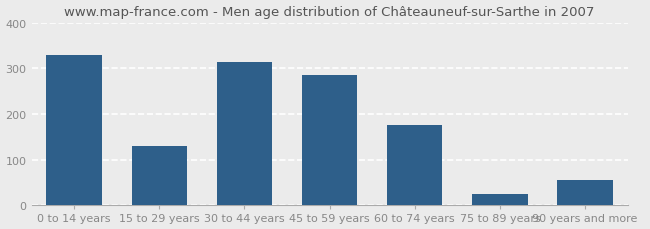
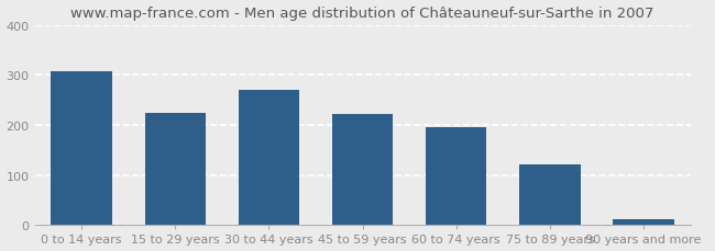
0 to 14 years: 330 -> 308
15 to 29 years: 130 -> 224
30 to 44 years: 315 -> 270
45 to 59 years: 285 -> 221
60 to 74 years: 175 -> 196
75 to 89 years: 25 -> 121
90 years and more: 55 -> 12
